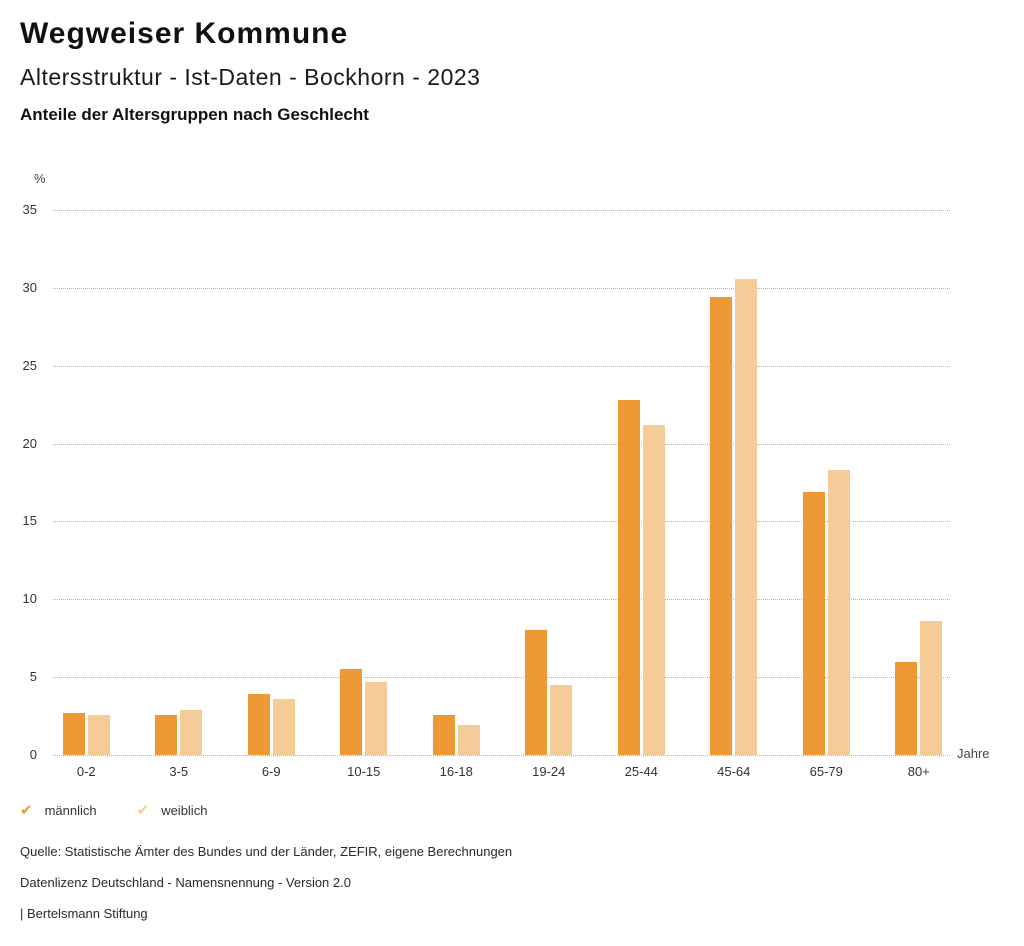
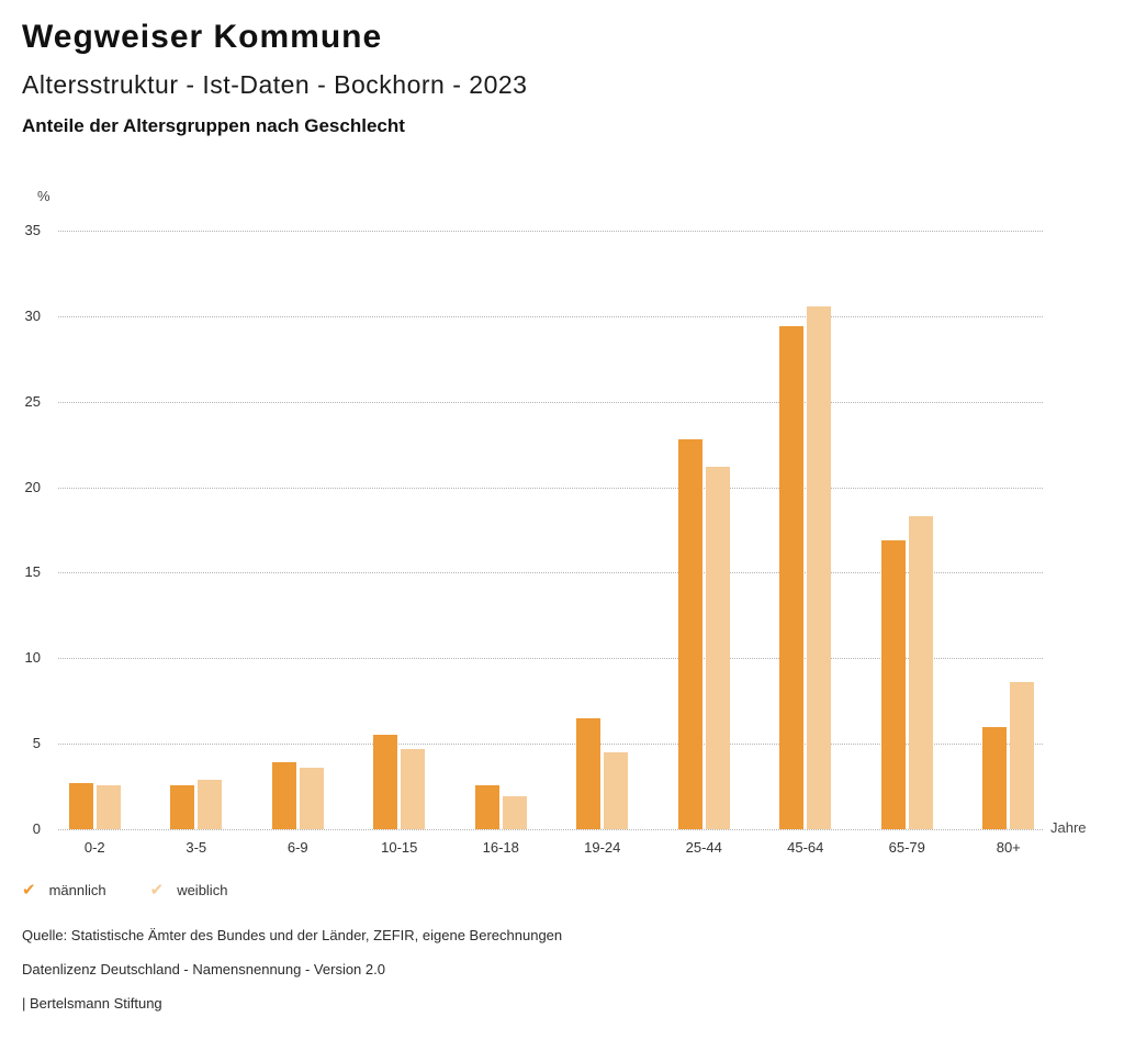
männlich/19-24: 8.0 -> 6.5
